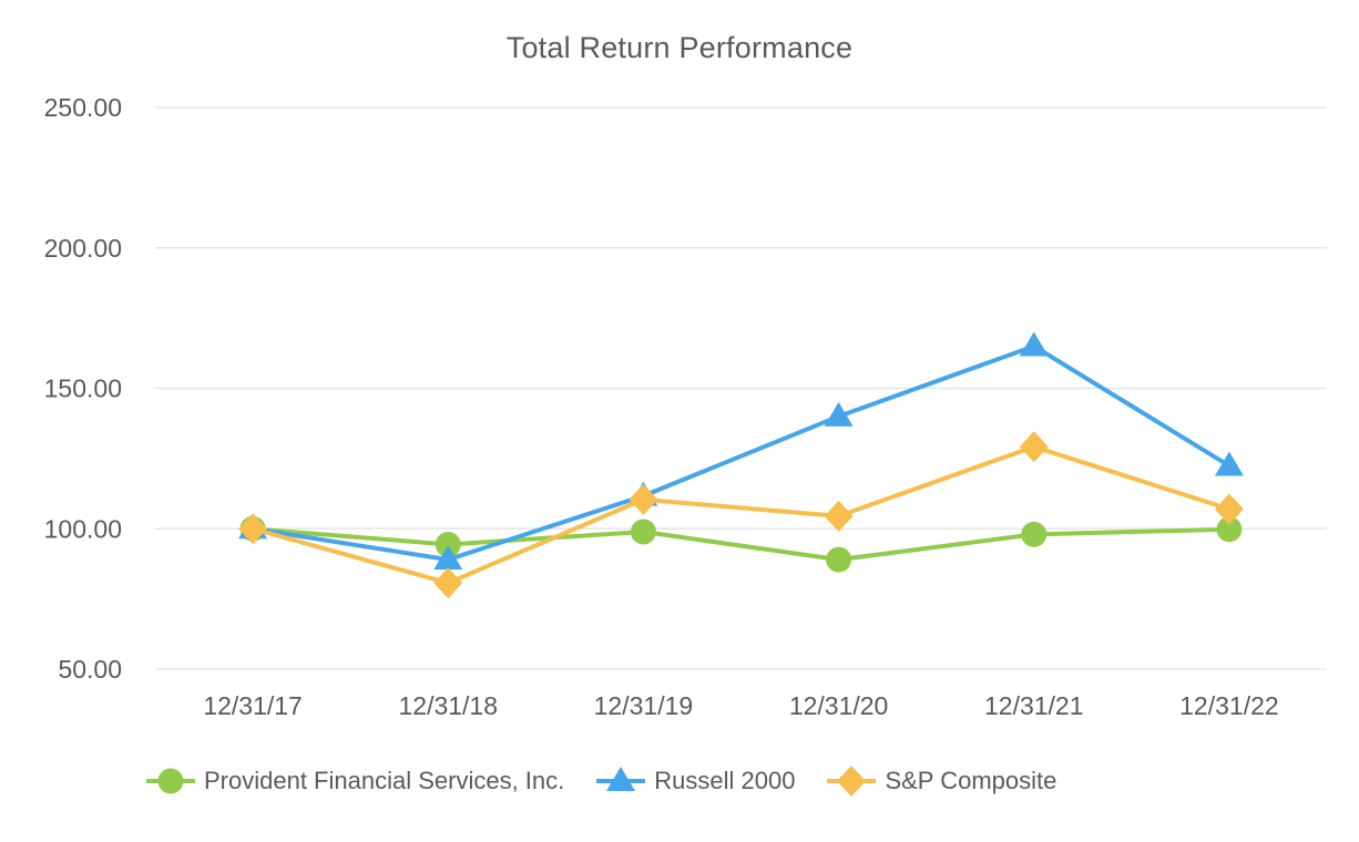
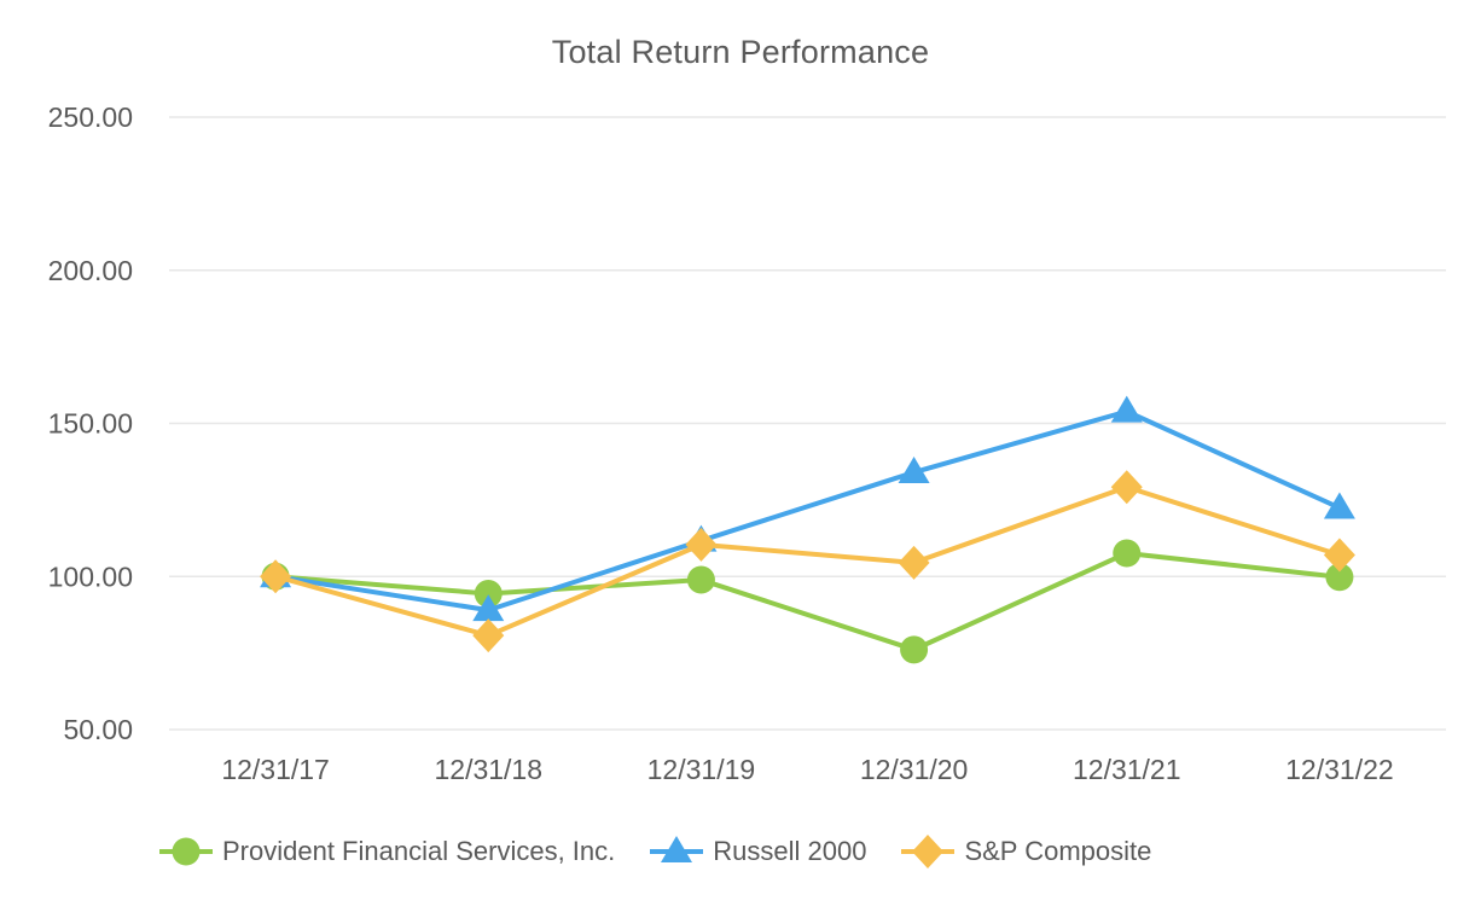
Provident Financial Services, Inc./12/31/20: 89 -> 76
Russell 2000/12/31/20: 140 -> 134
Provident Financial Services, Inc./12/31/21: 98 -> 108
Russell 2000/12/31/21: 165 -> 154
